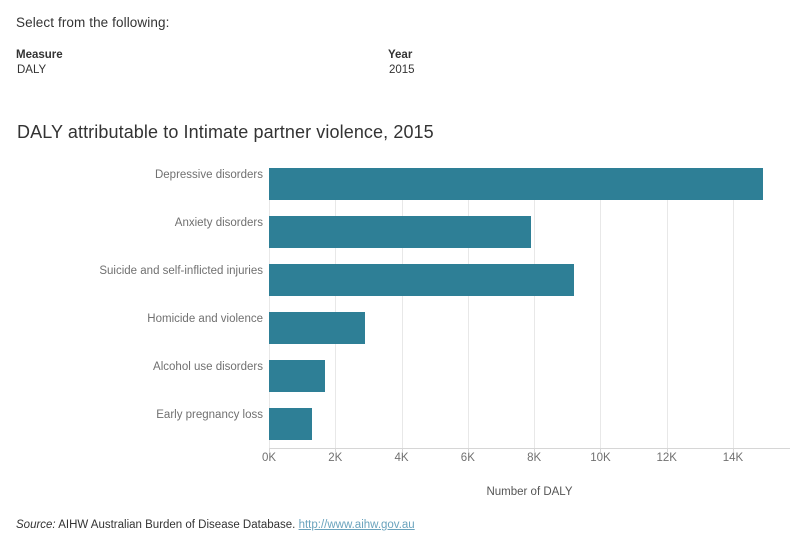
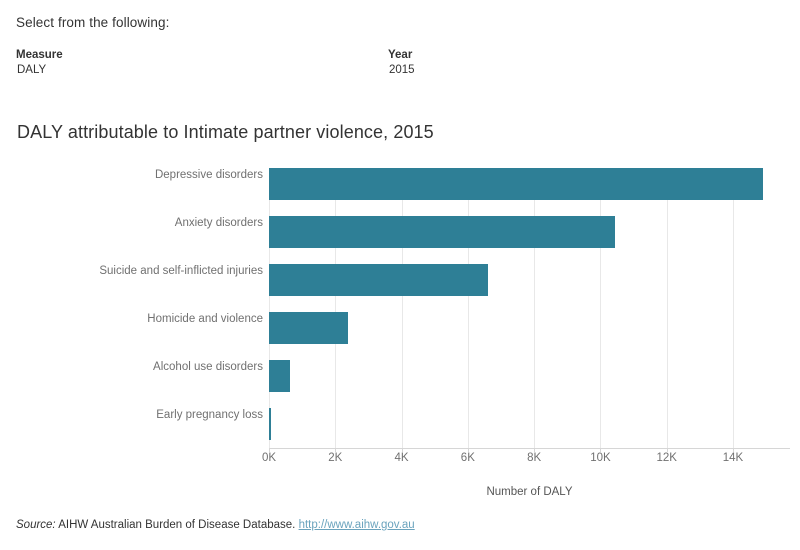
Anxiety disorders: 7.9K -> 10.4K
Suicide and self-inflicted injuries: 9.2K -> 6.6K
Homicide and violence: 2.9K -> 2.4K
Alcohol use disorders: 1.7K -> 0.6K
Early pregnancy loss: 1.3K -> 0.1K
